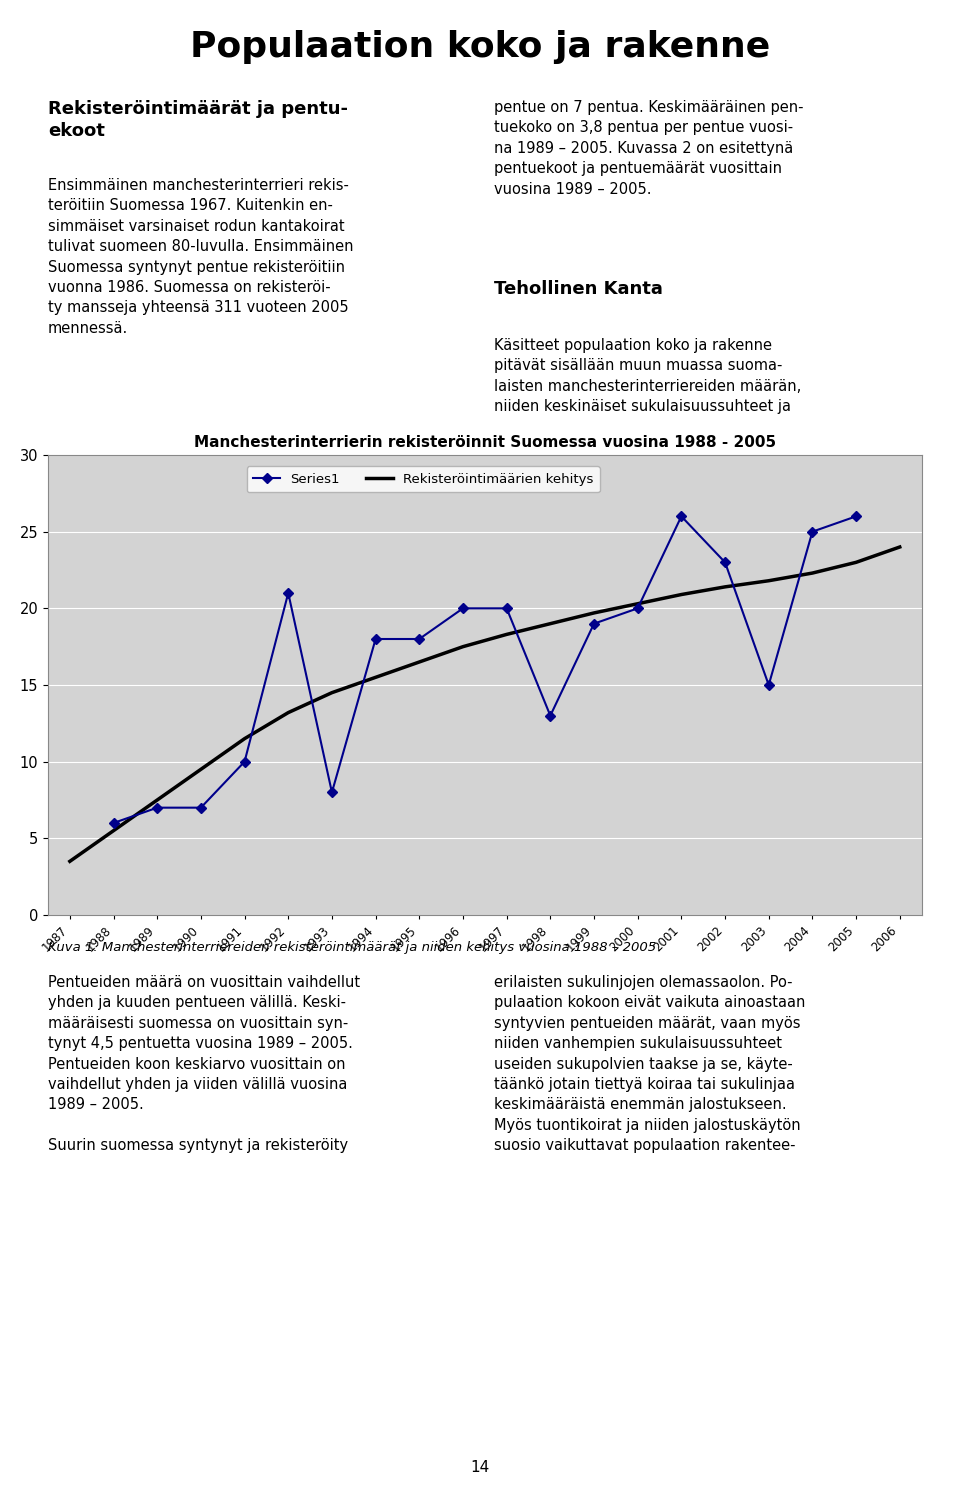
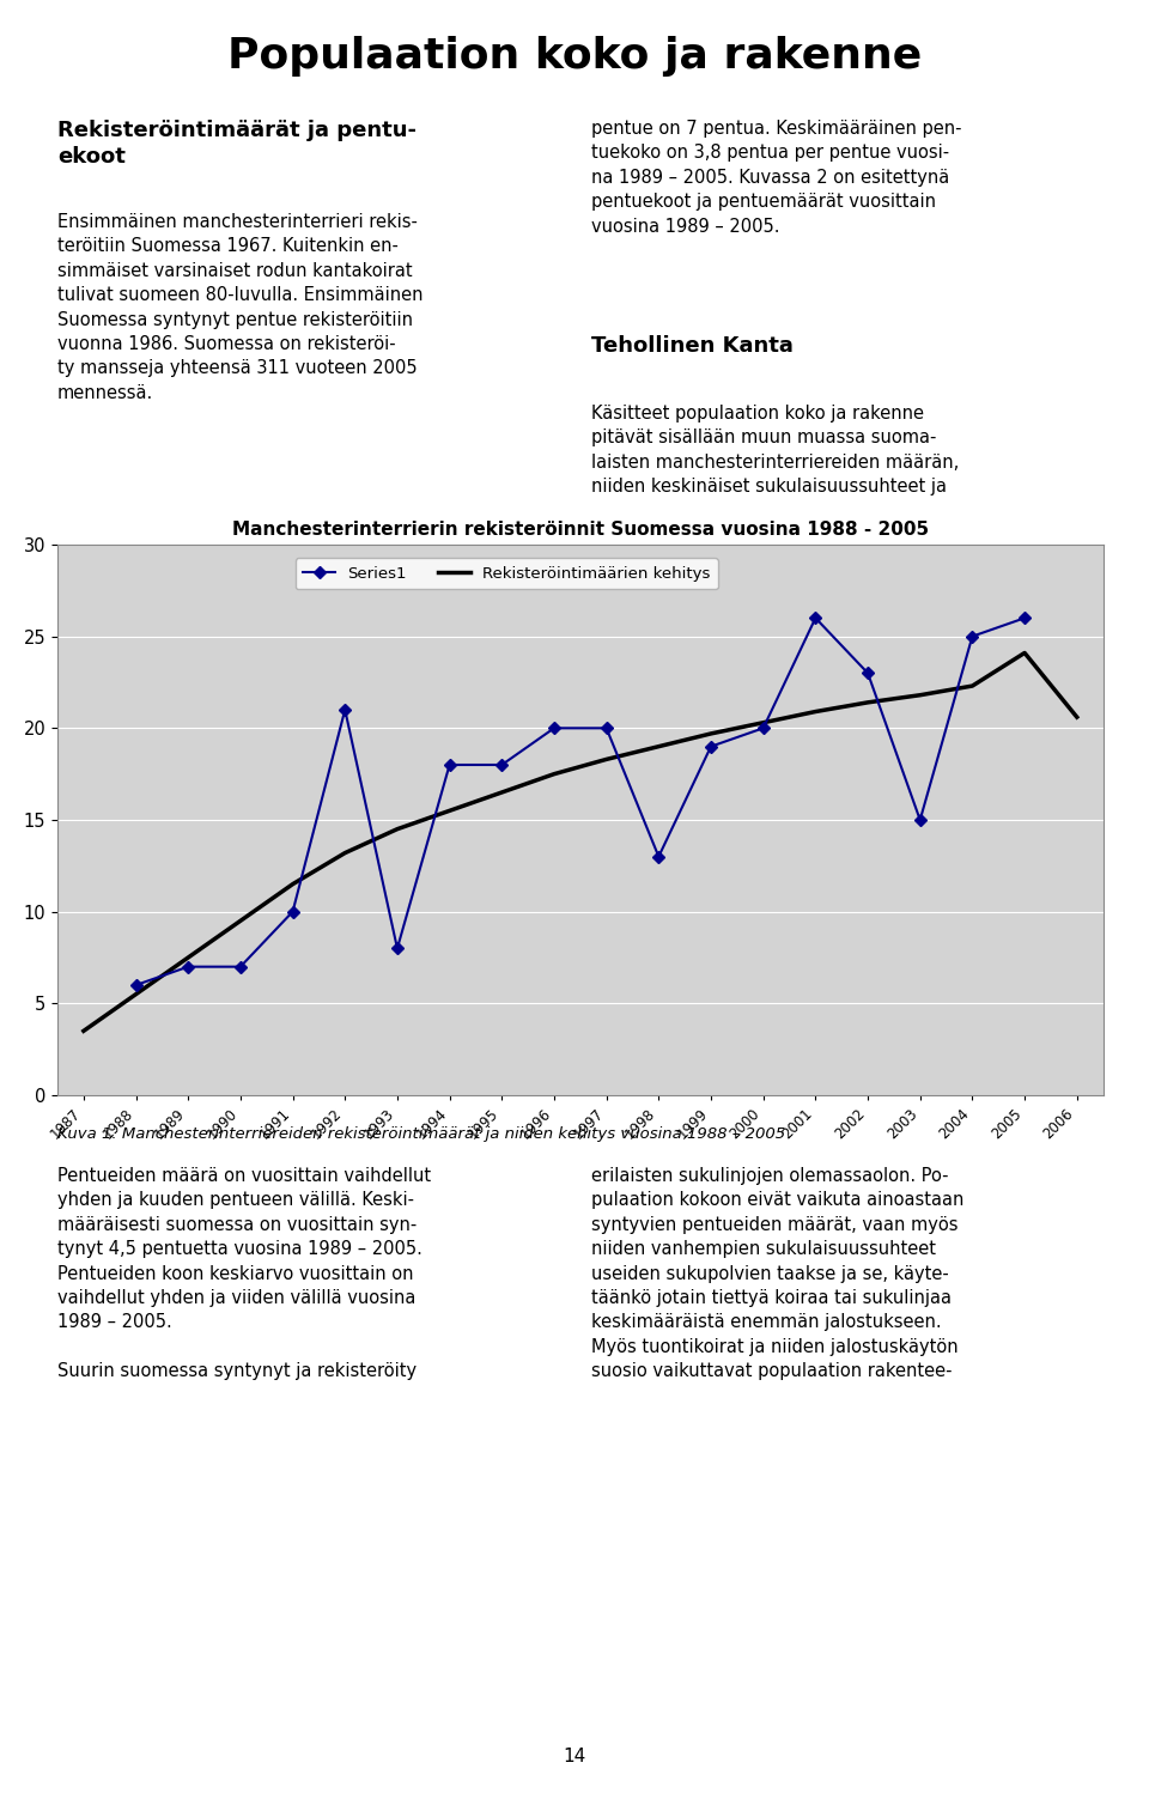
Rekisteröintimäärien kehitys/2005: 23.0 -> 24.1
Rekisteröintimäärien kehitys/2006: 24.0 -> 20.6
